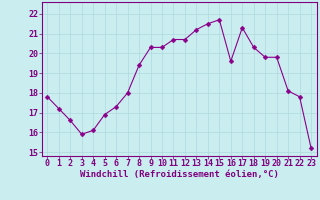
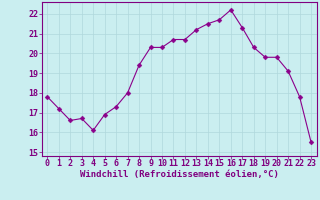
3: 15.9 -> 16.7
16: 19.6 -> 22.2
21: 18.1 -> 19.1
23: 15.2 -> 15.5
